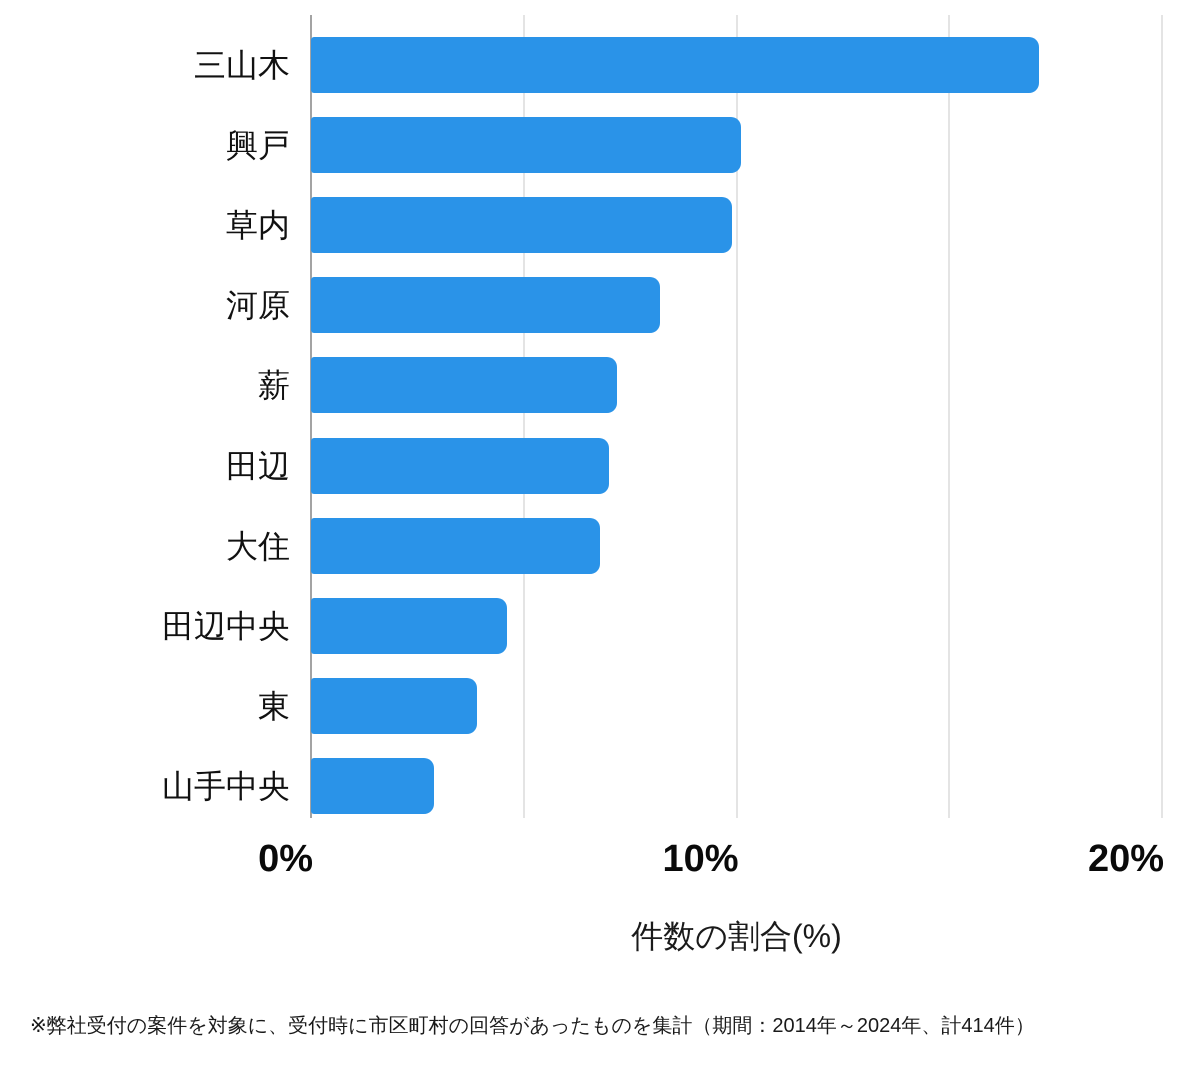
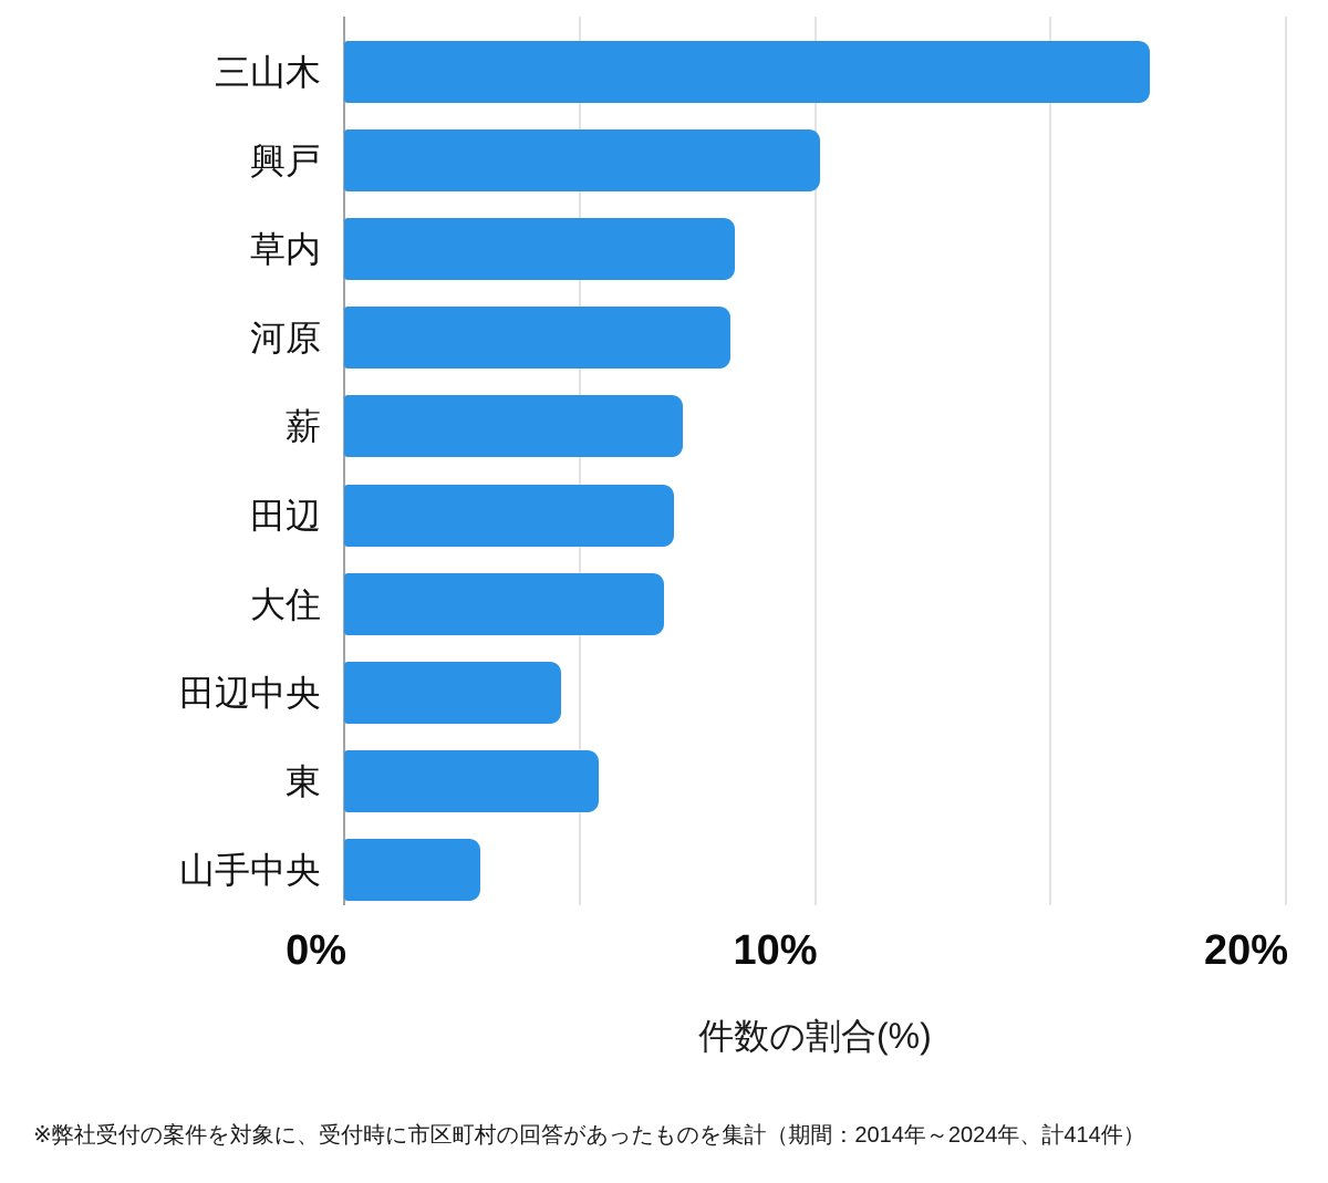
草内: 9.9% -> 8.3%
東: 3.9% -> 5.4%
